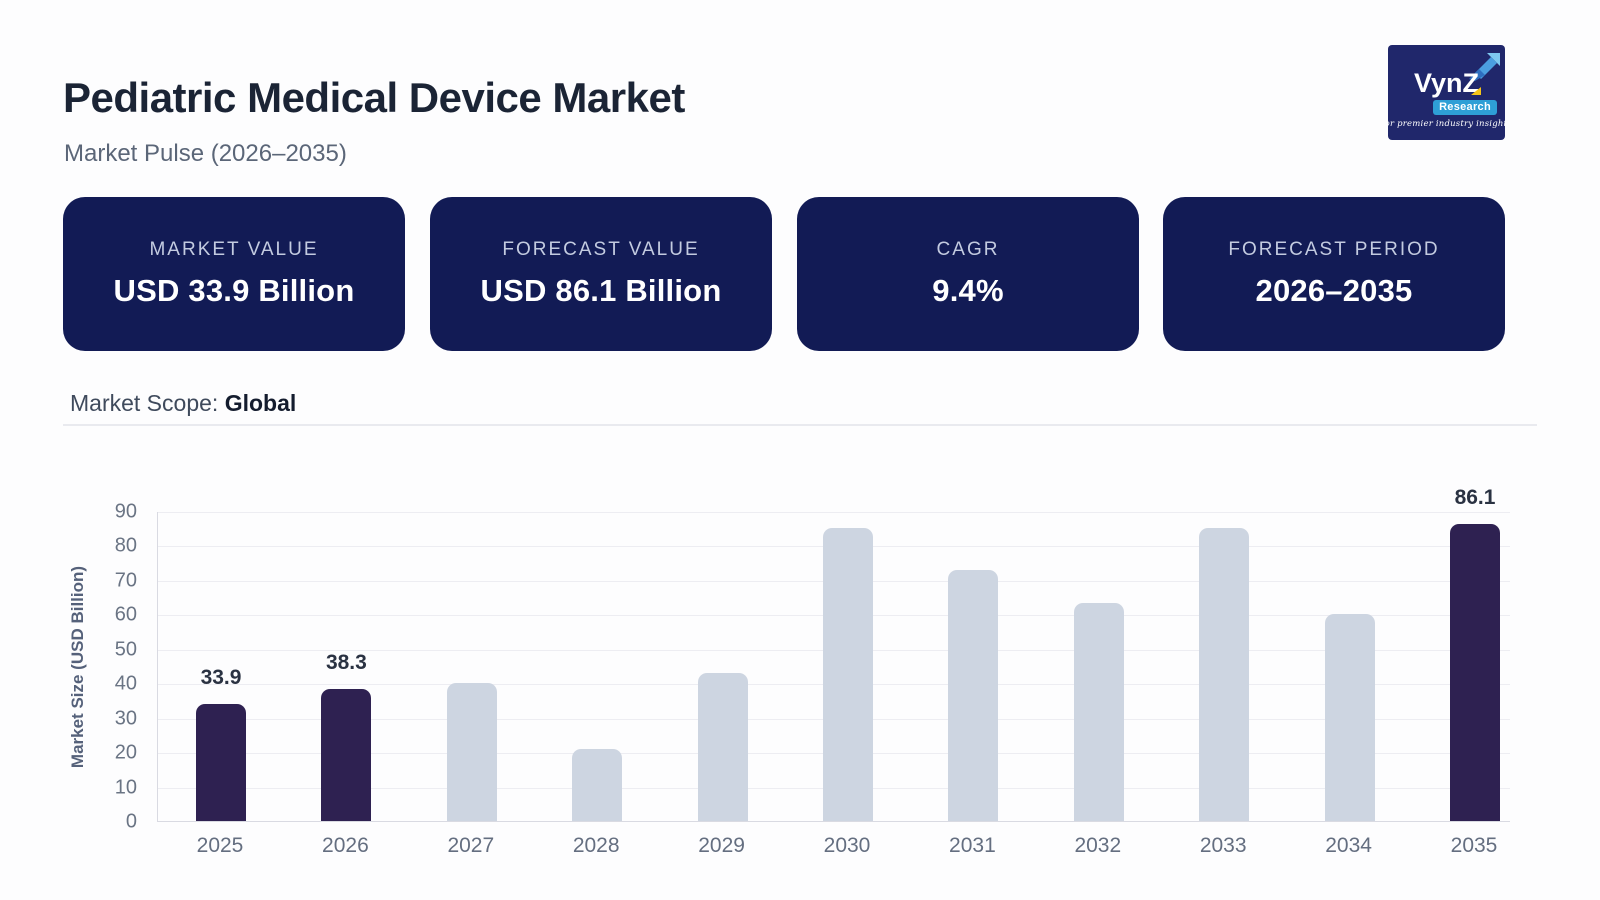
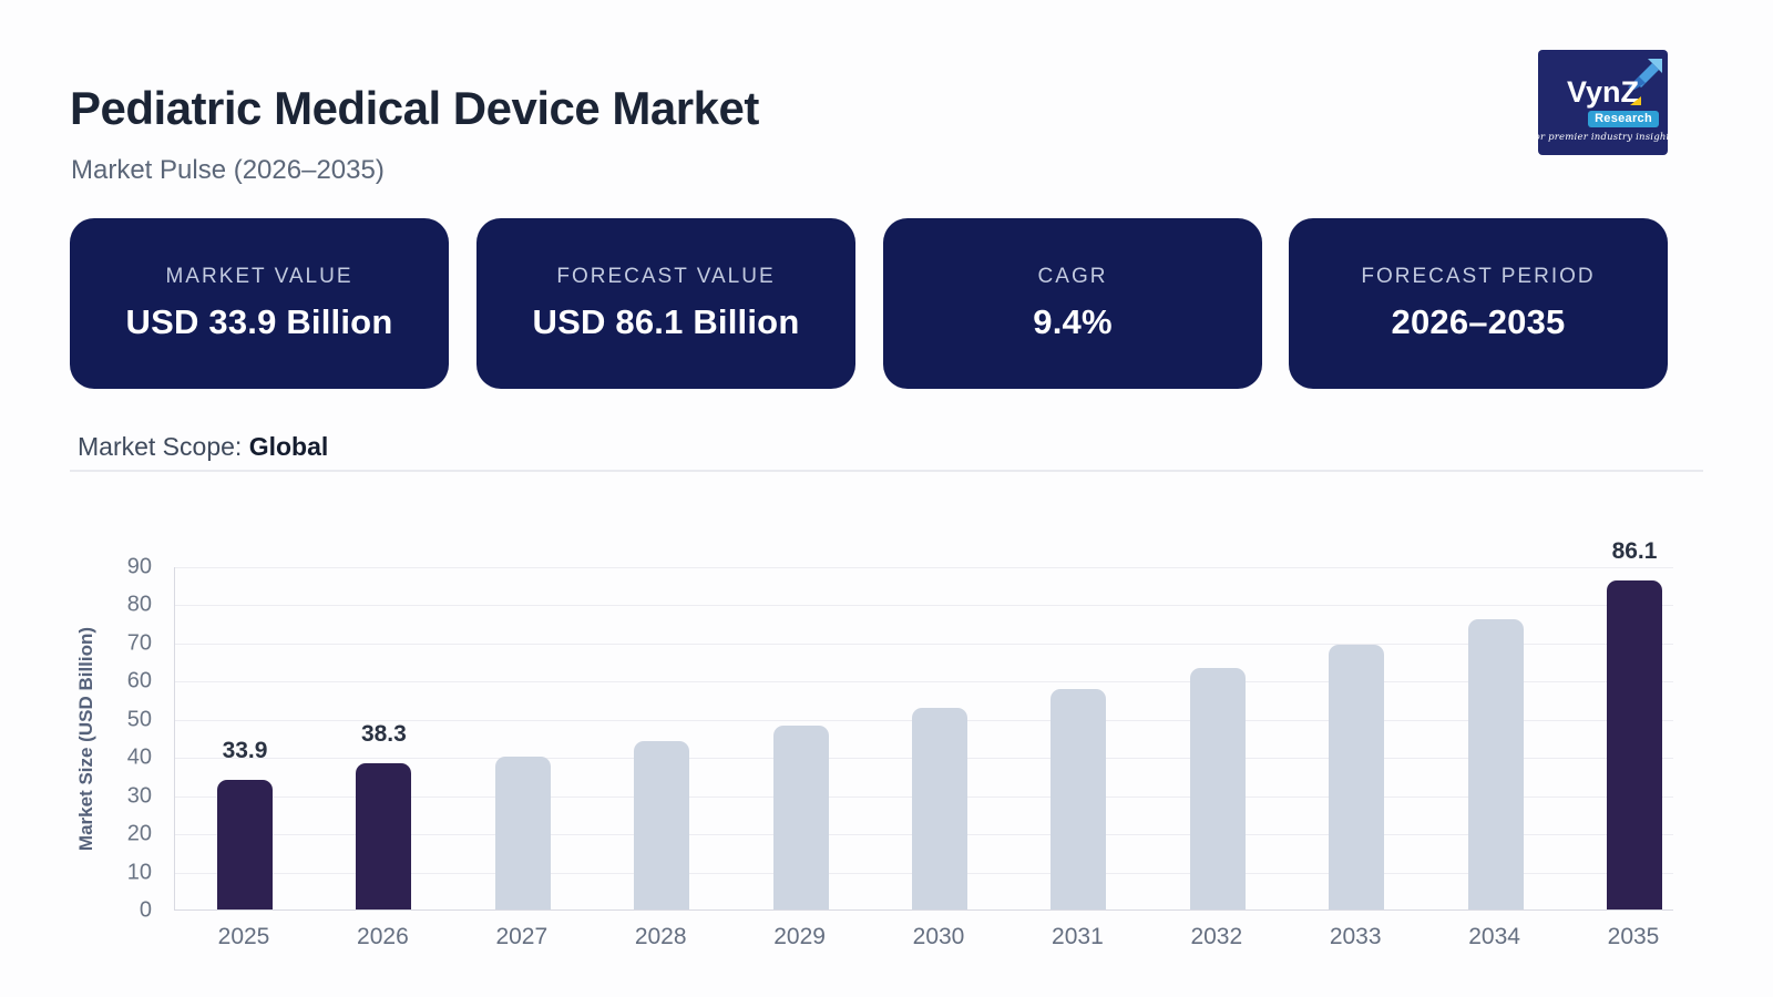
2028: 21 -> 44
2029: 43 -> 48
2030: 85 -> 53
2031: 73 -> 58
2033: 85 -> 69
2034: 60 -> 76
